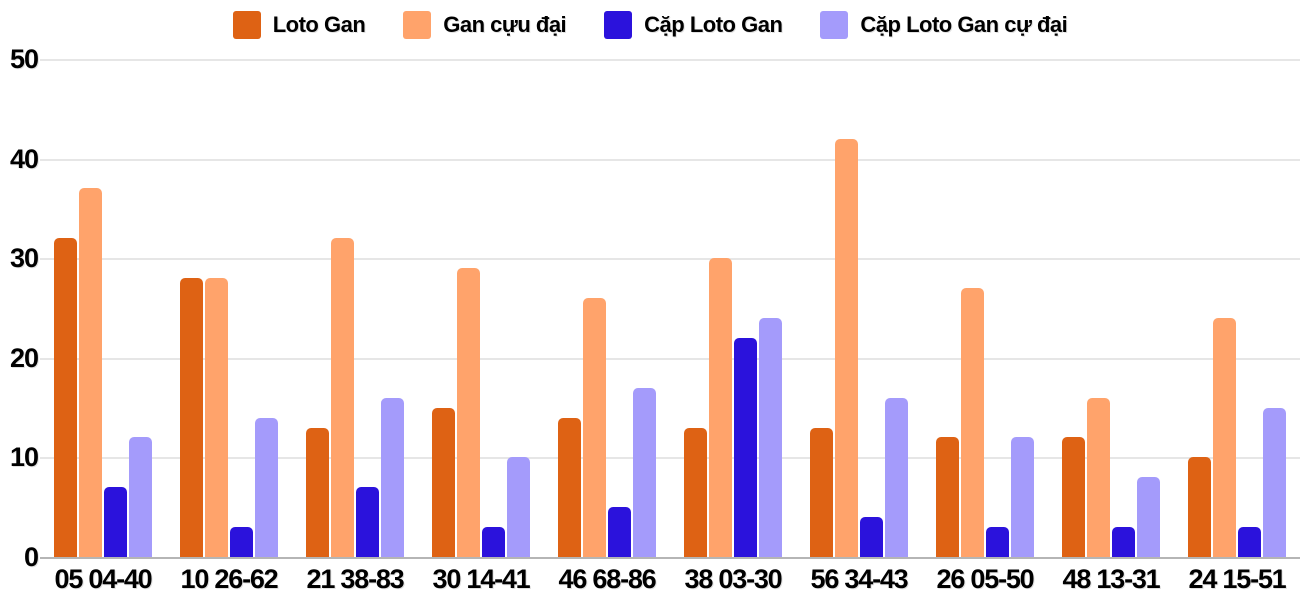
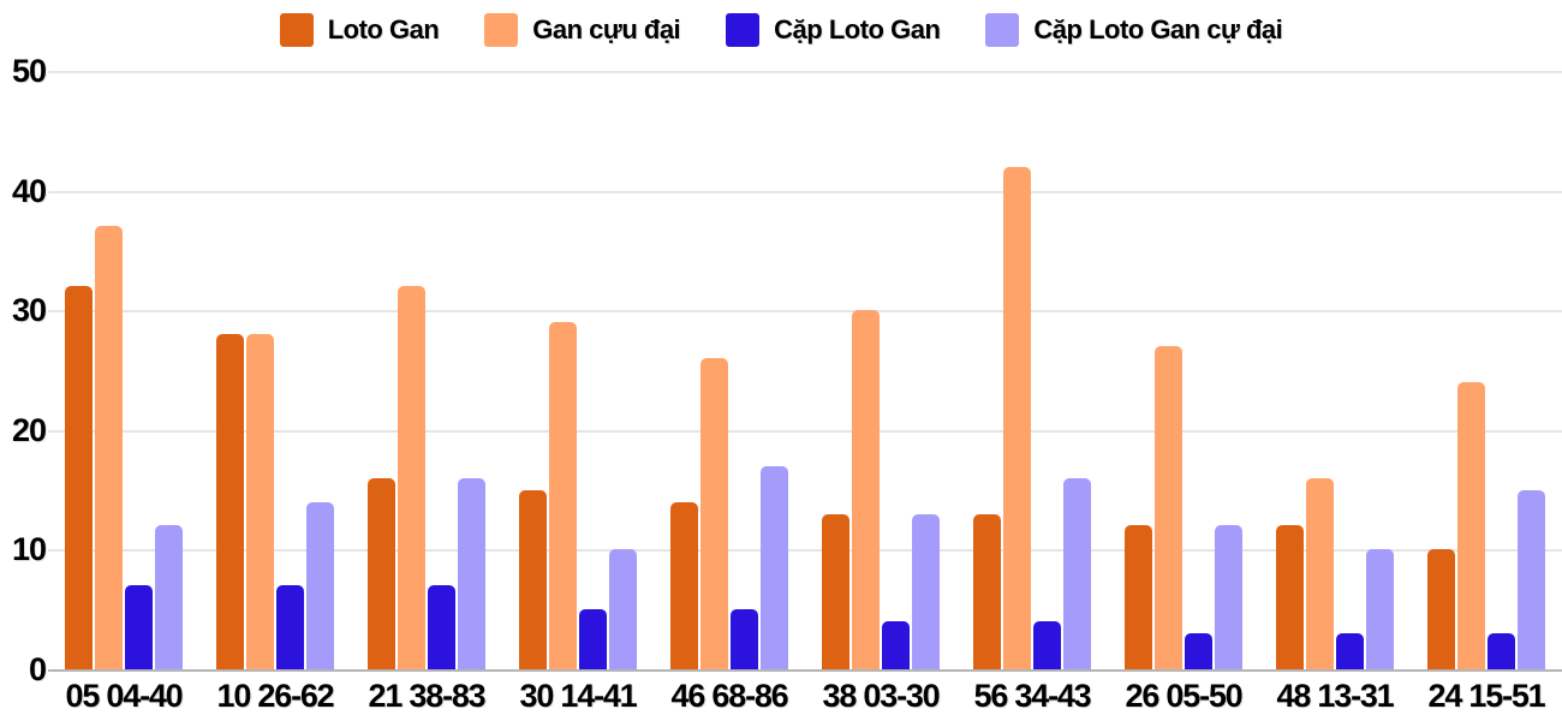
Cặp Loto Gan/10 26-62: 3 -> 7
Loto Gan/21 38-83: 13 -> 16
Cặp Loto Gan/30 14-41: 3 -> 5
Cặp Loto Gan/38 03-30: 22 -> 4
Cặp Loto Gan cự đại/38 03-30: 24 -> 13
Cặp Loto Gan cự đại/48 13-31: 8 -> 10
